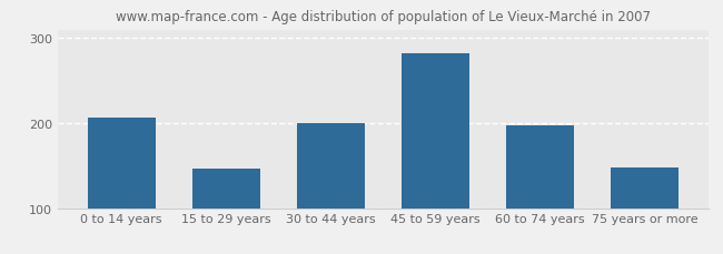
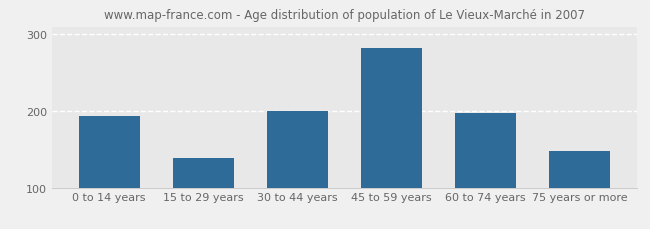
0 to 14 years: 206 -> 193
15 to 29 years: 146 -> 138
